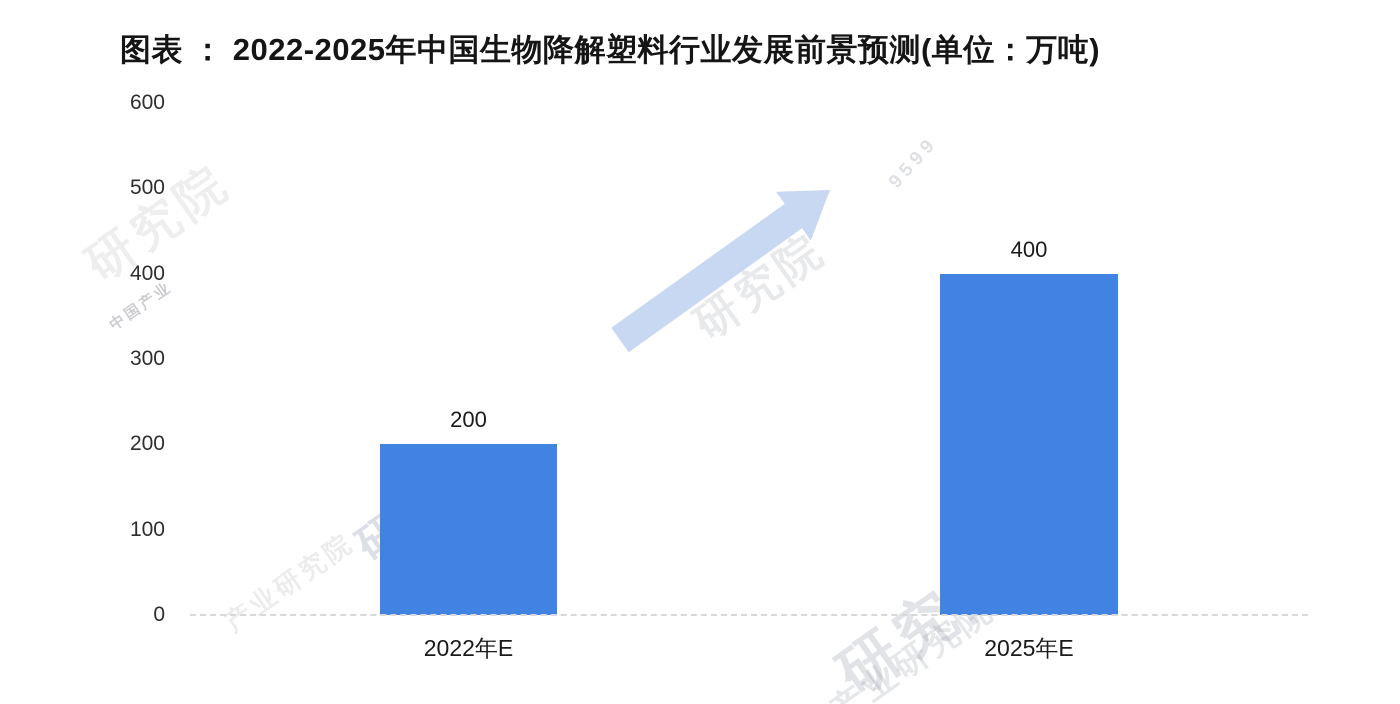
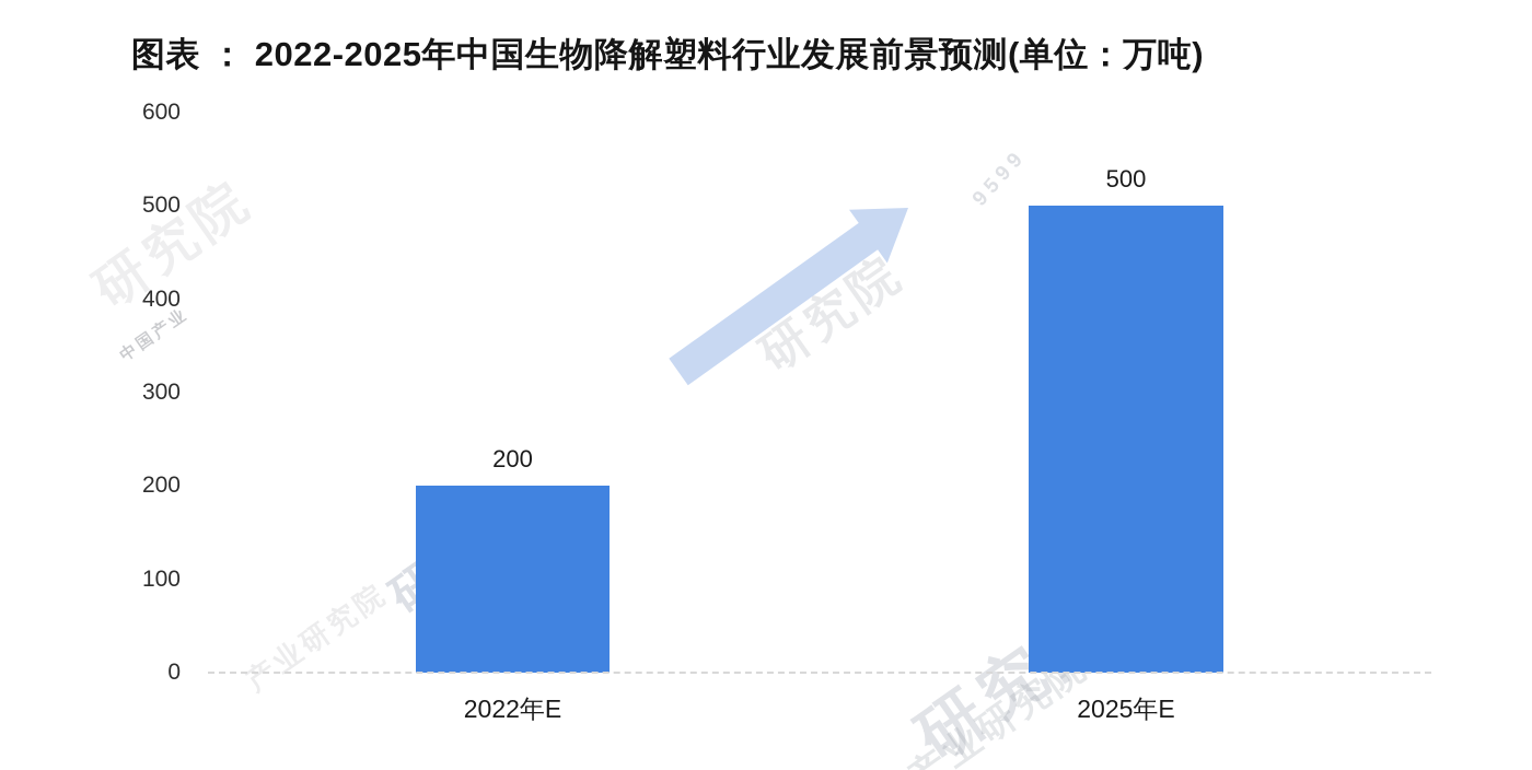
2025年E: 400 -> 500
